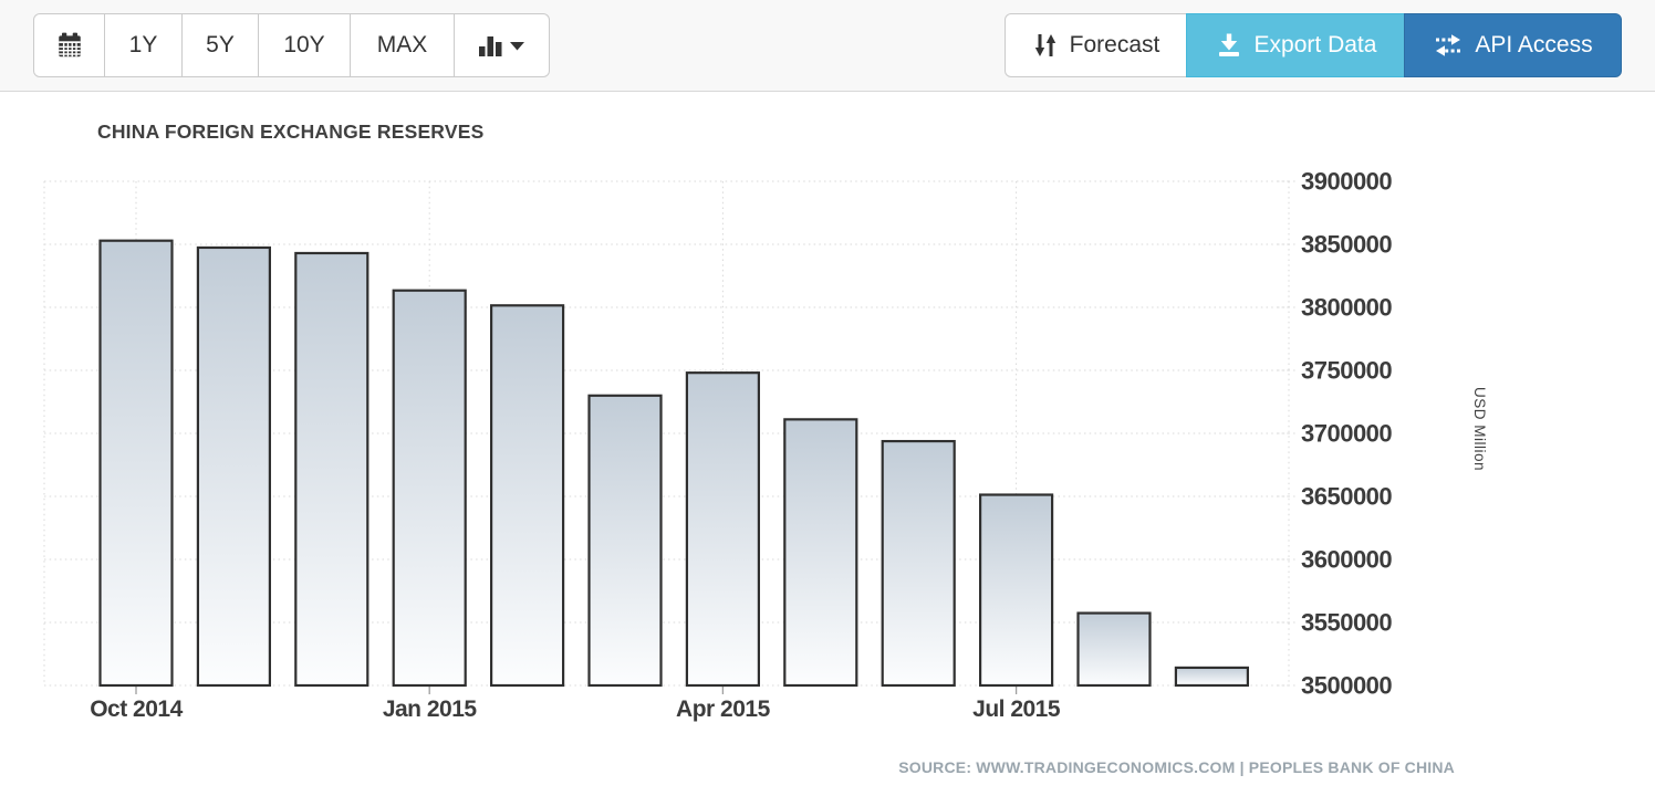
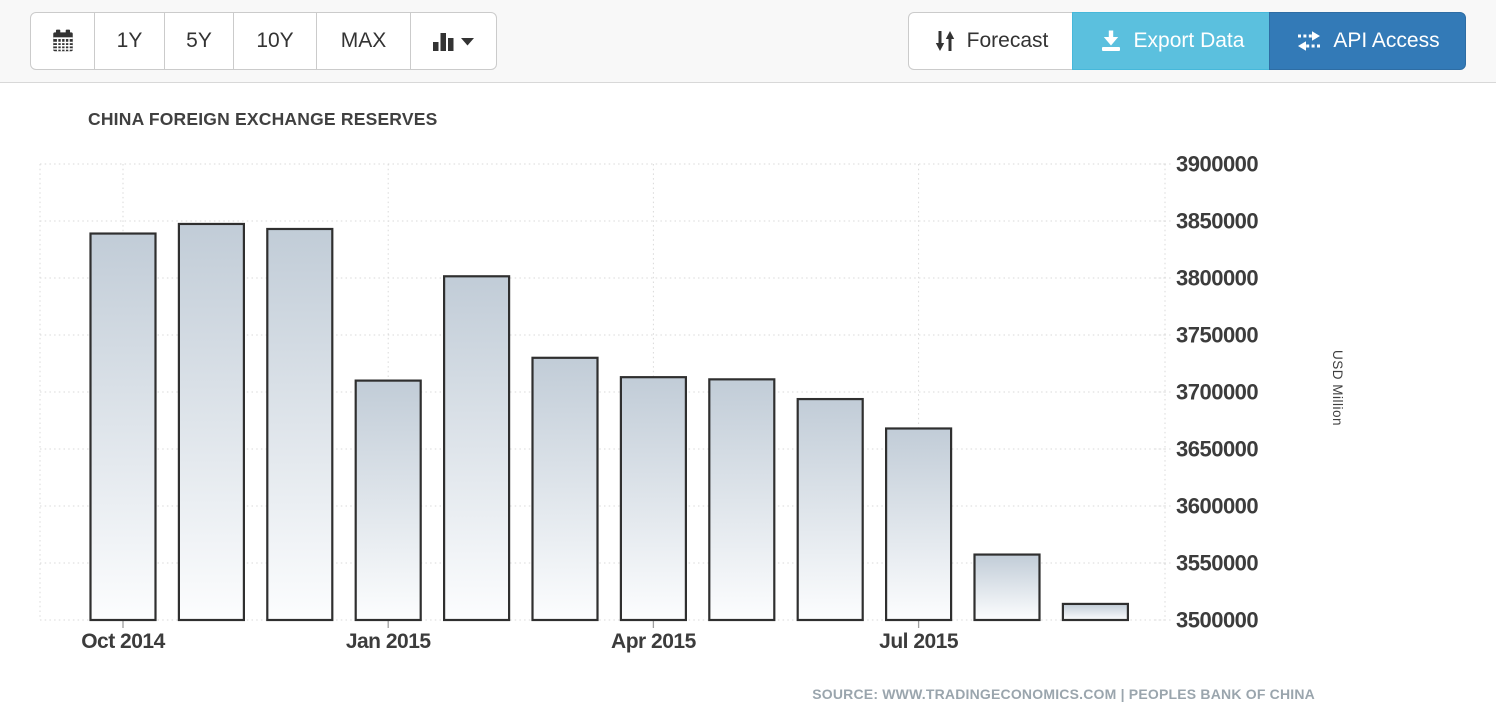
Oct 2014: 3853000 -> 3839000
Jan 2015: 3813000 -> 3710000
Apr 2015: 3748000 -> 3713000
Jul 2015: 3651000 -> 3668000
